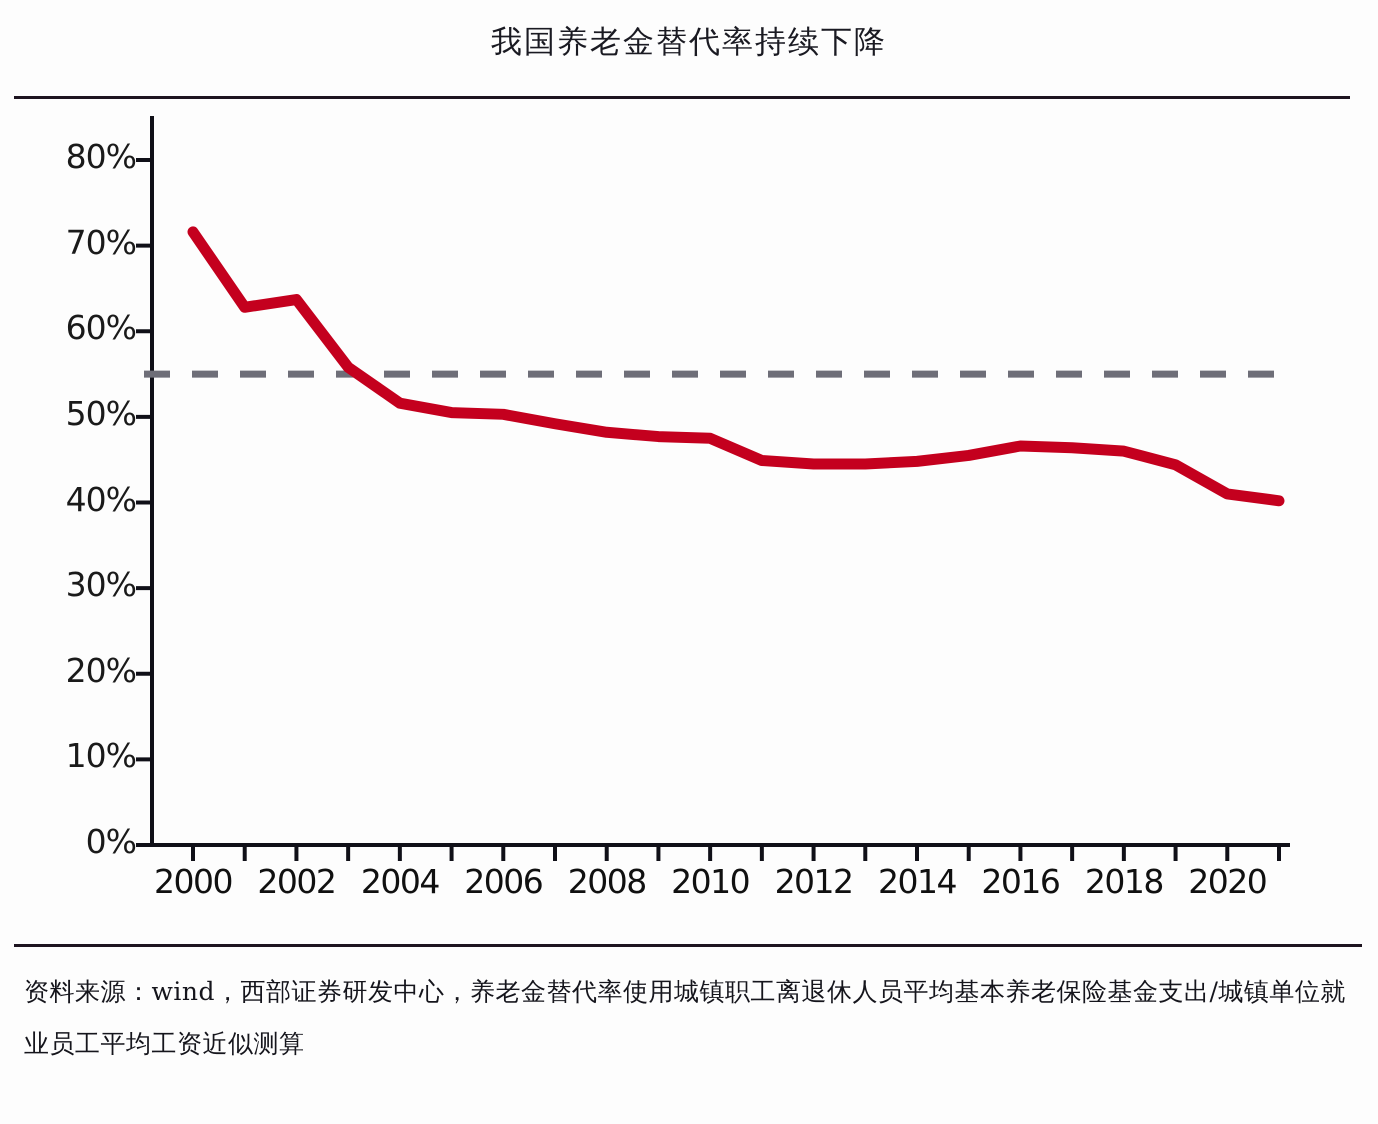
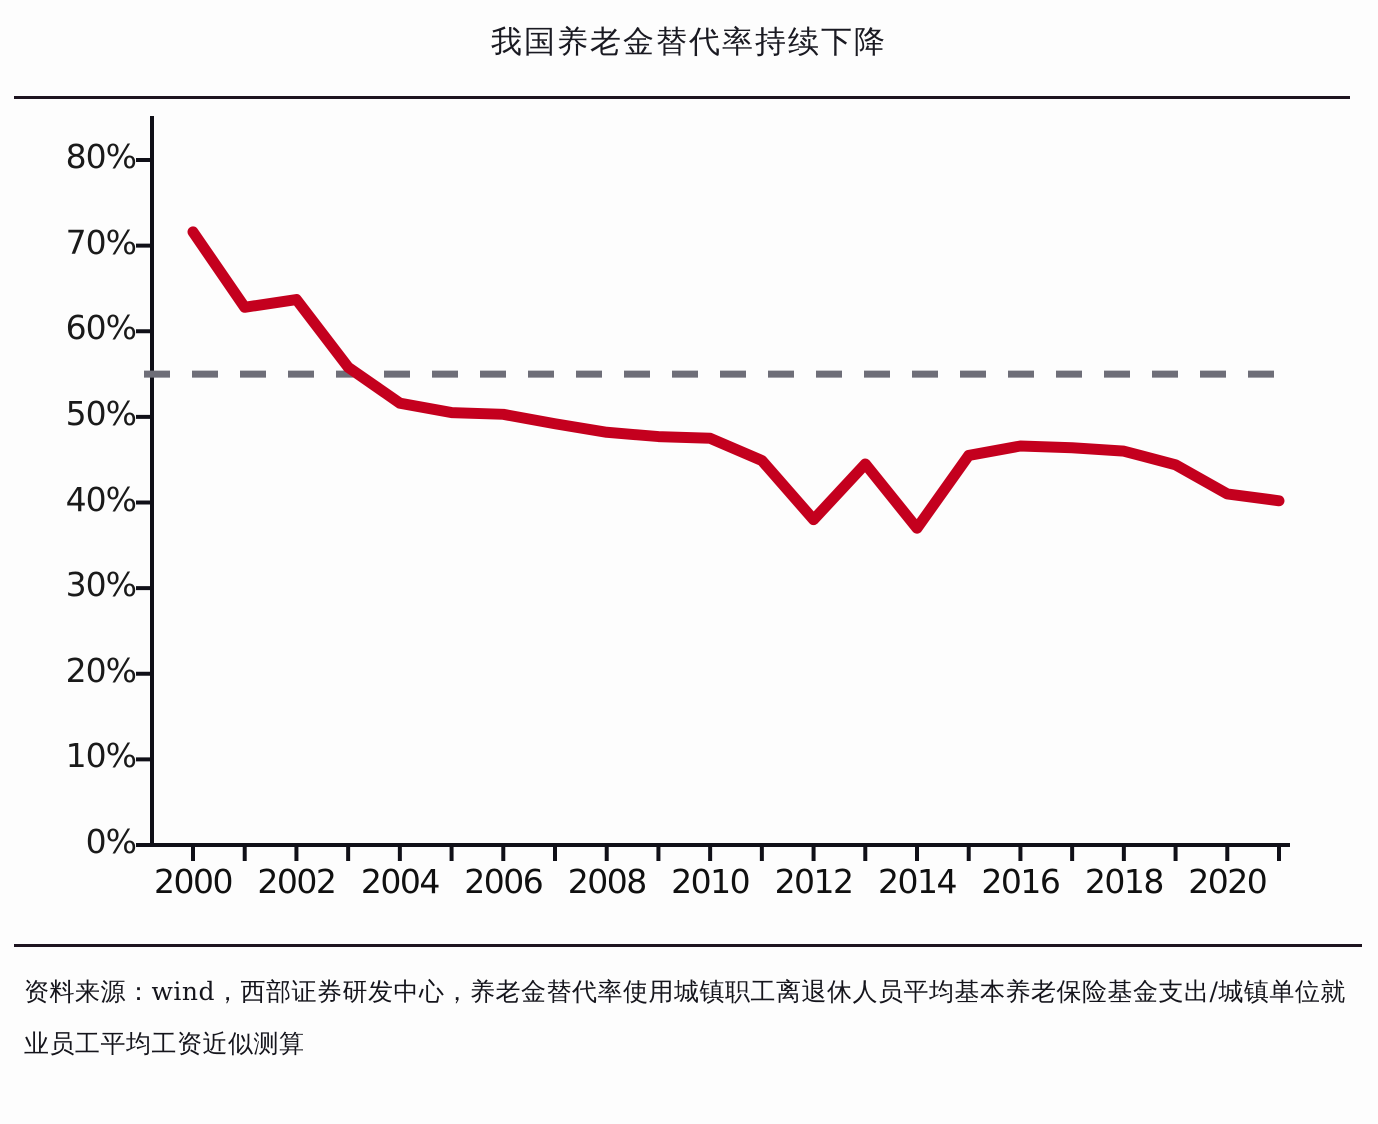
2012: 44% -> 38%
2014: 45% -> 37%
